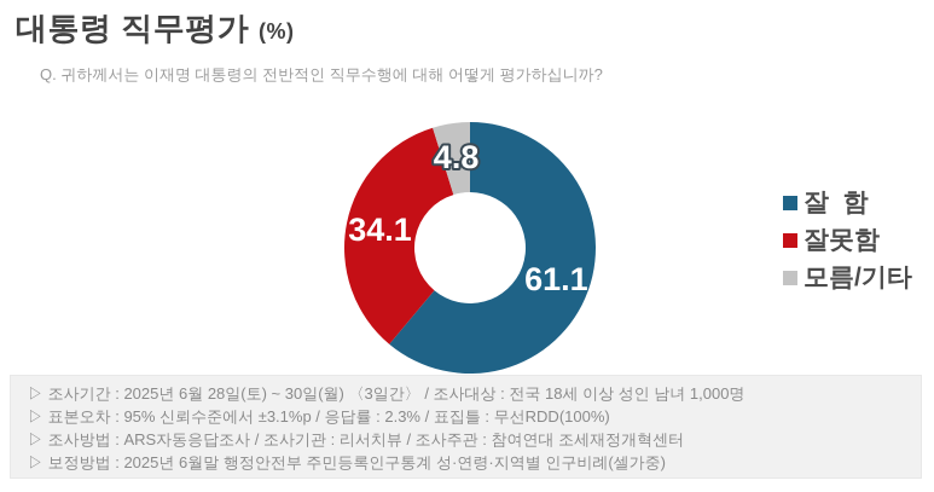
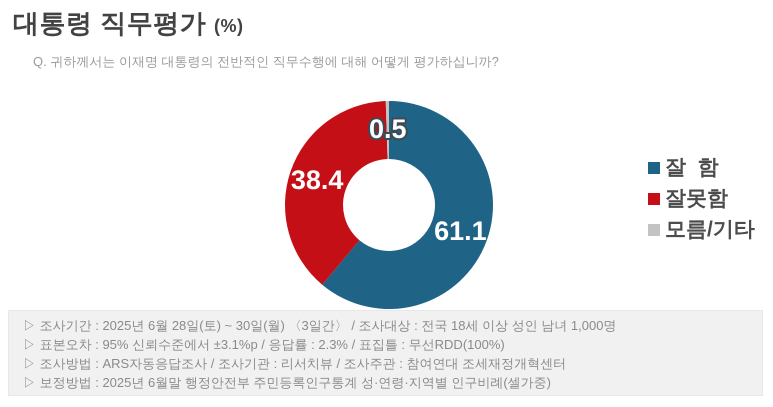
잘못함: 34.1 -> 38.4
모름/기타: 4.8 -> 0.5
